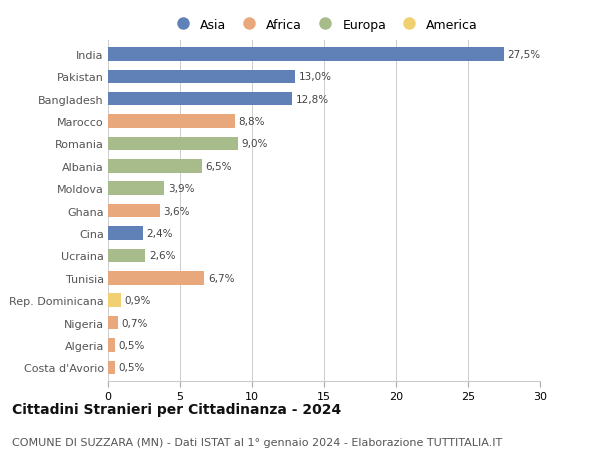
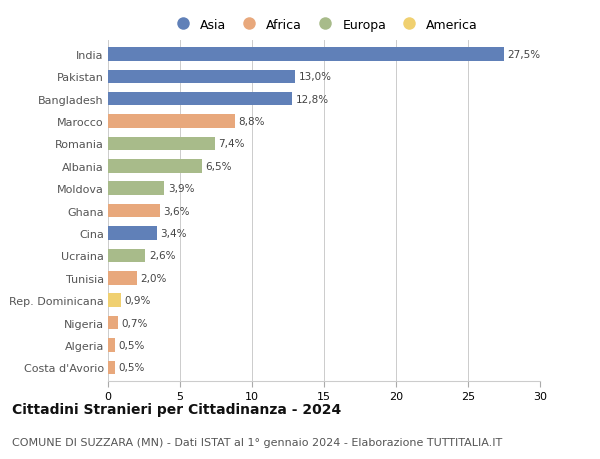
Romania: 9,0% -> 7,4%
Cina: 2,4% -> 3,4%
Tunisia: 6,7% -> 2,0%
